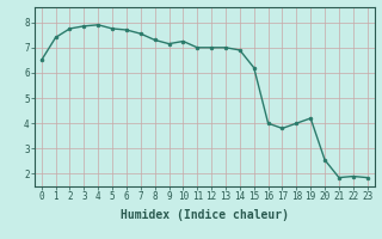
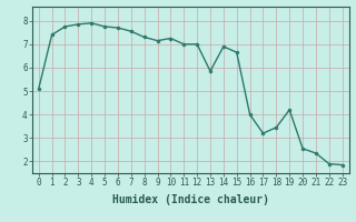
0: 6.50 -> 5.10
13: 7.00 -> 5.85
15: 6.20 -> 6.65
17: 3.80 -> 3.20
18: 4.00 -> 3.45
21: 1.85 -> 2.35
